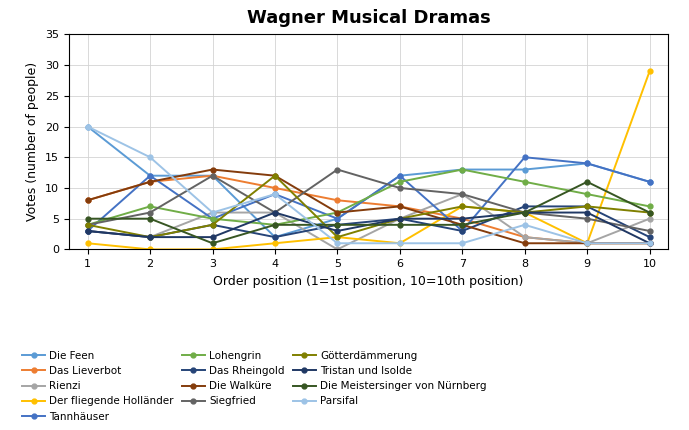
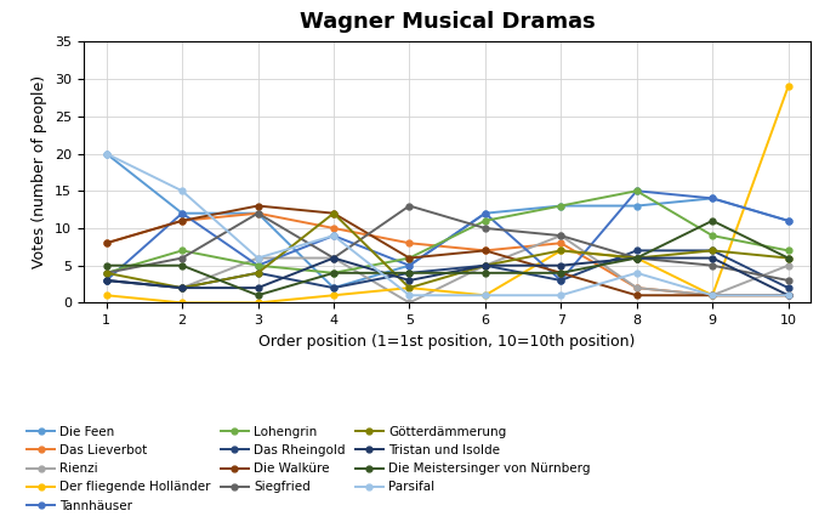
Das Lieverbot/7: 5 -> 8
Lohengrin/8: 11 -> 15
